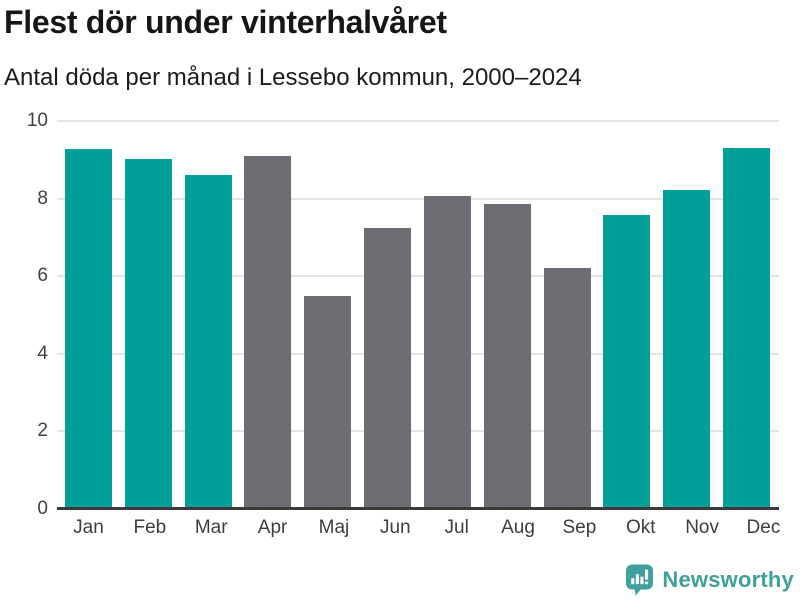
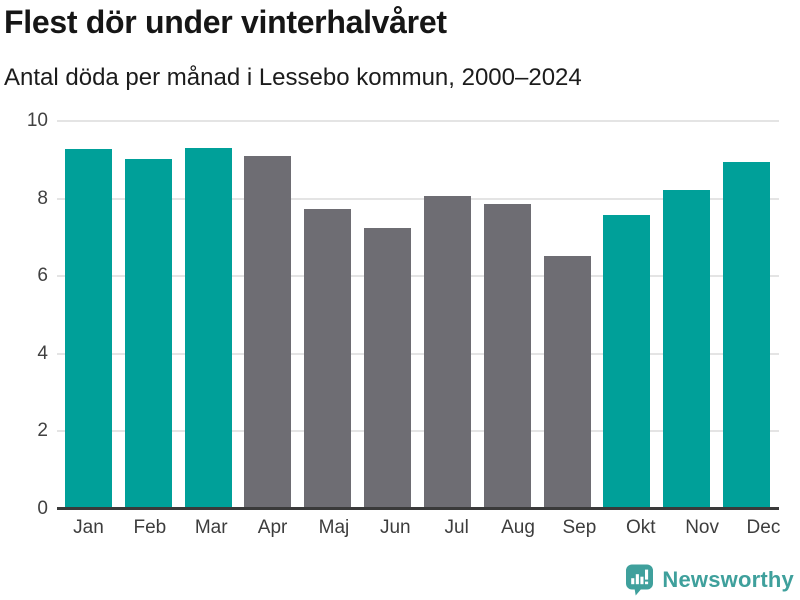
Mar: 8.6 -> 9.3
Maj: 5.5 -> 7.7
Sep: 6.2 -> 6.5
Dec: 9.3 -> 8.9
